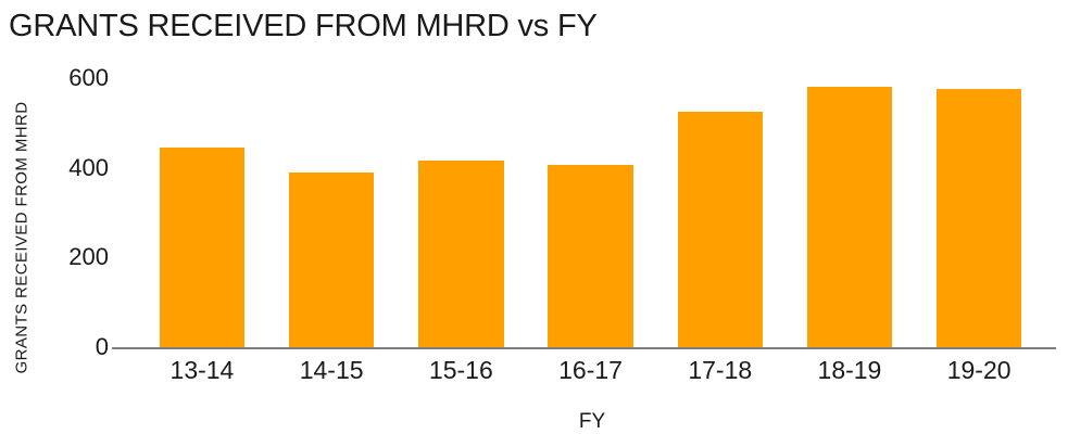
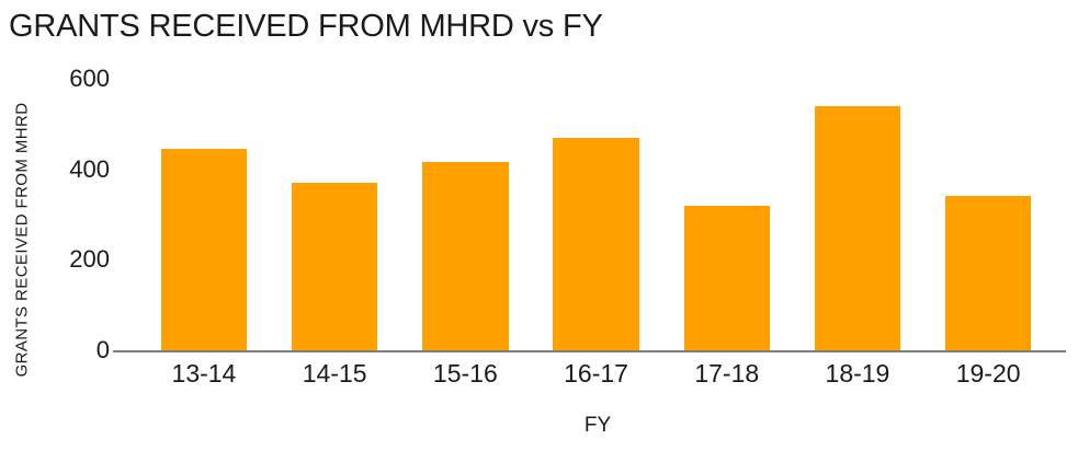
14-15: 390 -> 370
16-17: 410 -> 470
17-18: 520 -> 320
18-19: 580 -> 540
19-20: 580 -> 340
